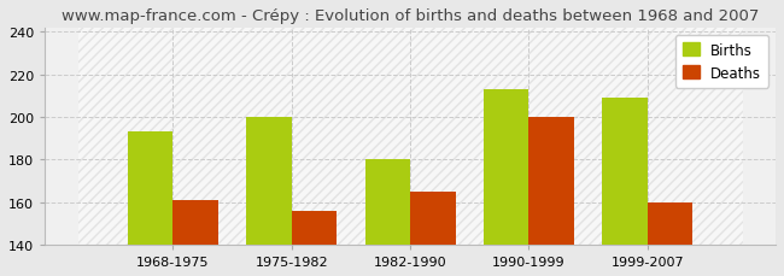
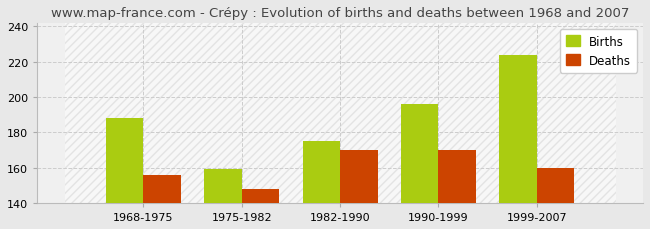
Births/1968-1975: 193 -> 188
Deaths/1968-1975: 161 -> 156
Births/1975-1982: 200 -> 159
Deaths/1975-1982: 156 -> 148
Births/1982-1990: 180 -> 175
Deaths/1982-1990: 165 -> 170
Births/1990-1999: 213 -> 196
Deaths/1990-1999: 200 -> 170
Births/1999-2007: 209 -> 224
